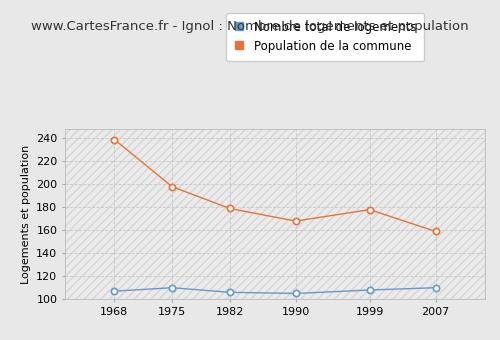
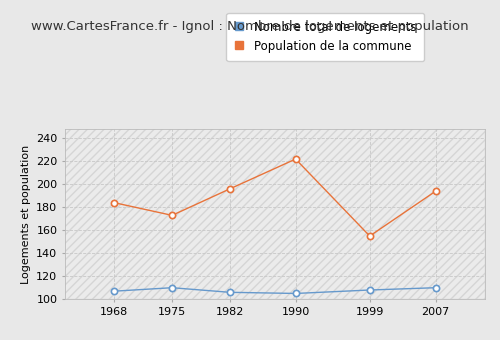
Population de la commune/1968: 239 -> 184
Population de la commune/1975: 198 -> 173
Population de la commune/1982: 179 -> 196
Population de la commune/1990: 168 -> 222
Population de la commune/1999: 178 -> 155
Population de la commune/2007: 159 -> 194
